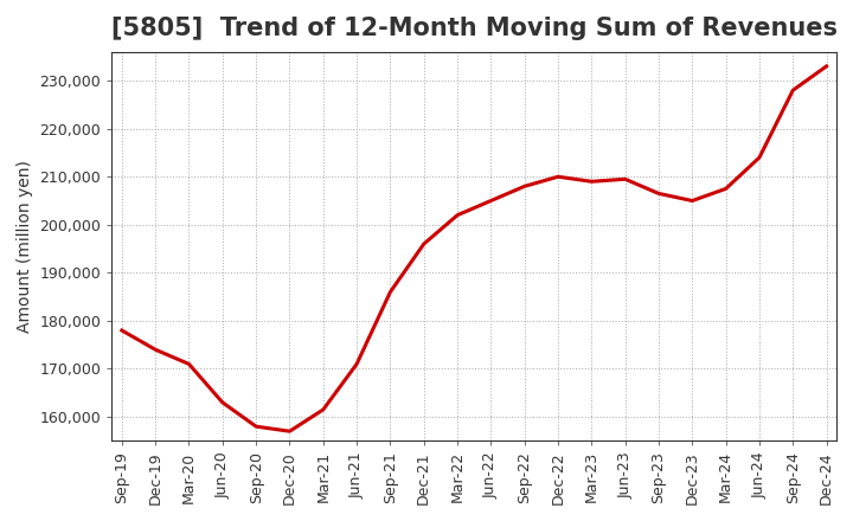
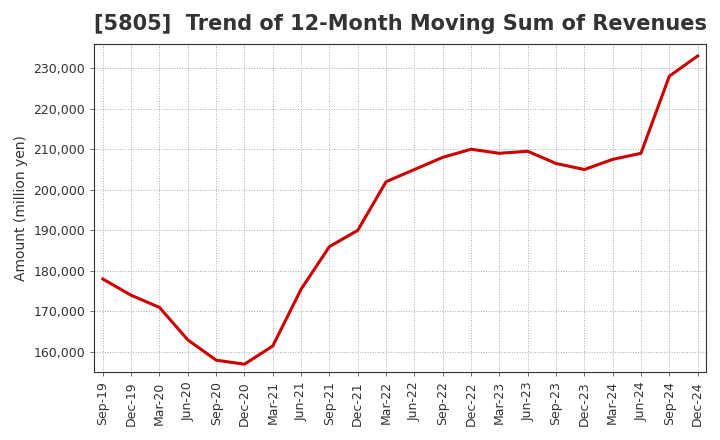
Jun-21: 171,000 -> 175,500
Dec-21: 196,000 -> 190,000
Jun-24: 214,000 -> 209,000
